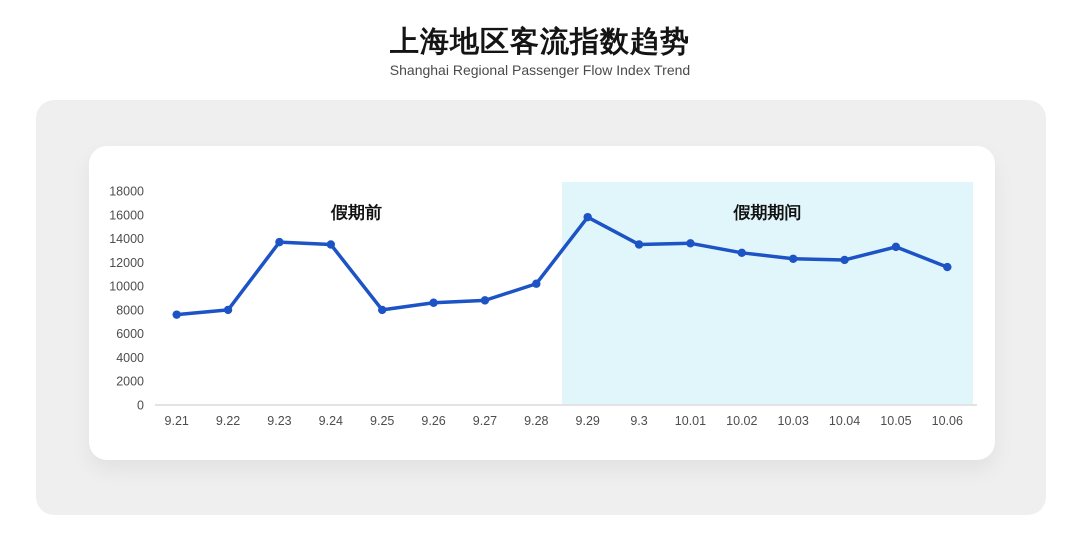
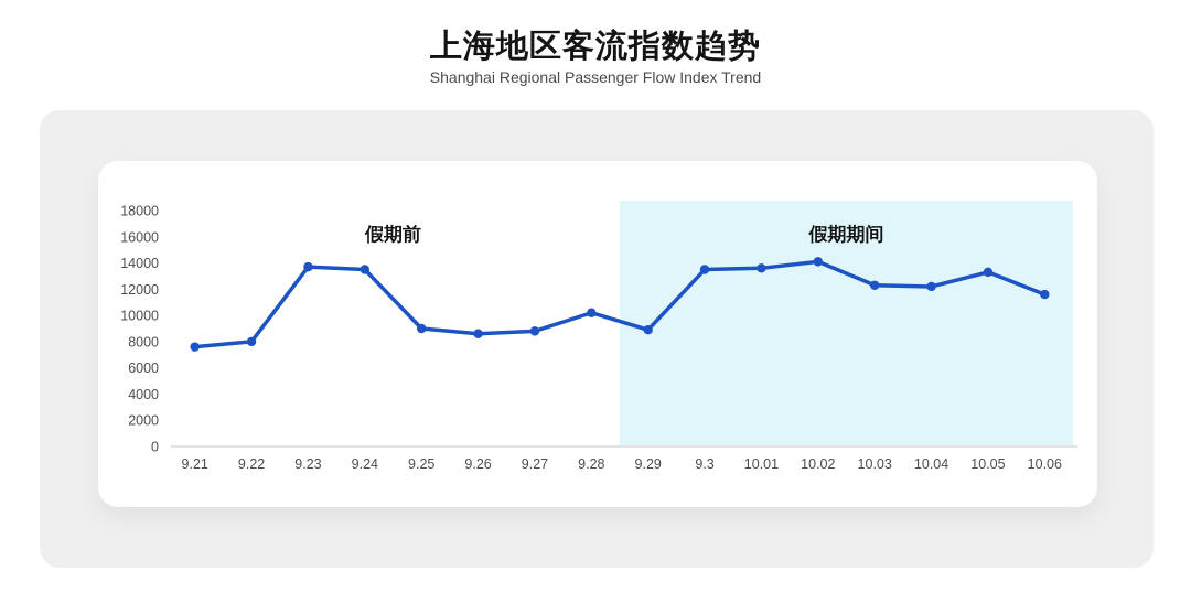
9.25: 8000 -> 9000
9.29: 15800 -> 8900
10.02: 12800 -> 14100
